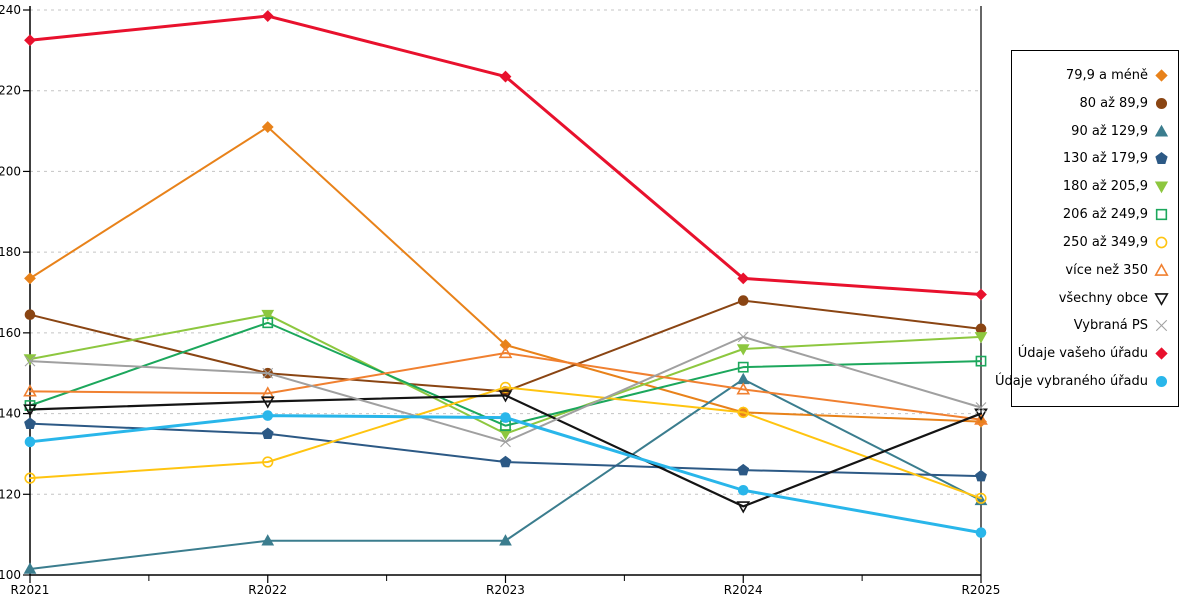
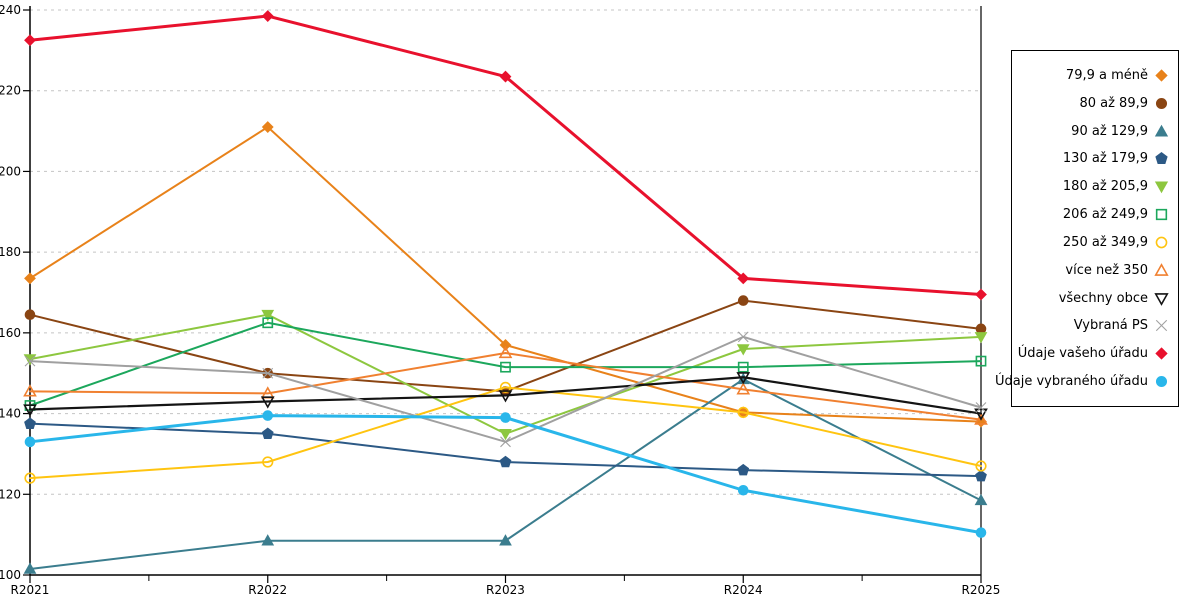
206 až 249,9/R2023: 137 -> 152
všechny obce/R2024: 117 -> 149
250 až 349,9/R2025: 119 -> 127
